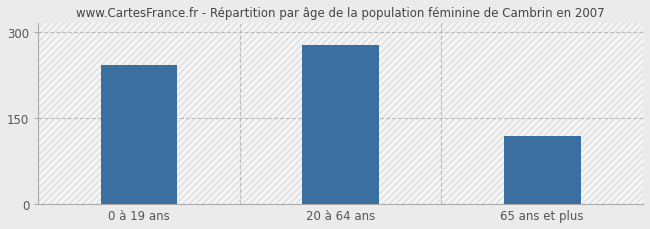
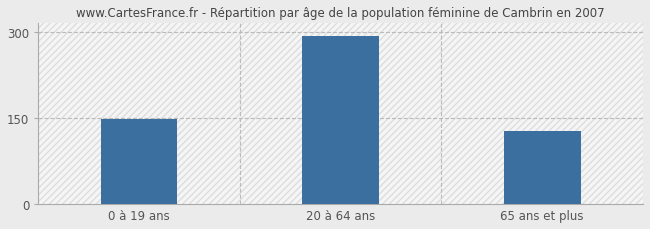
0 à 19 ans: 242 -> 148
20 à 64 ans: 276 -> 293
65 ans et plus: 118 -> 128
